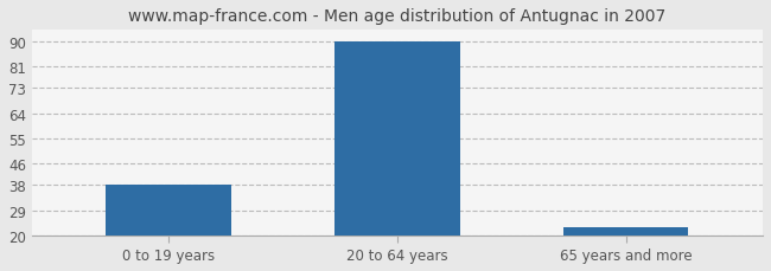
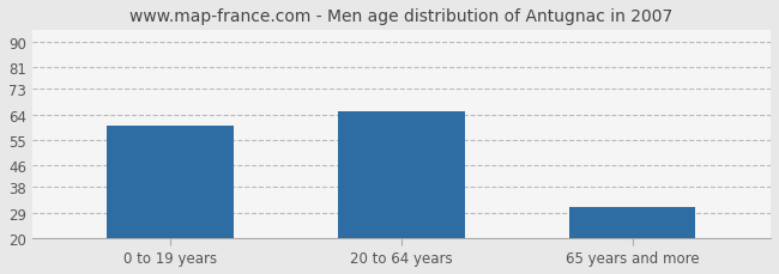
0 to 19 years: 38 -> 60
20 to 64 years: 90 -> 65
65 years and more: 23 -> 31
